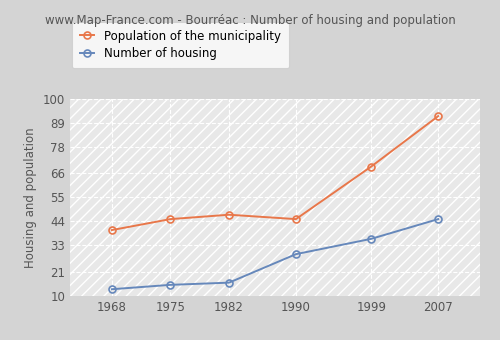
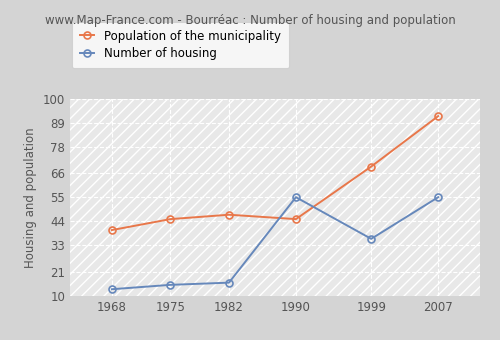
Number of housing/1990: 29 -> 55
Number of housing/2007: 45 -> 55
